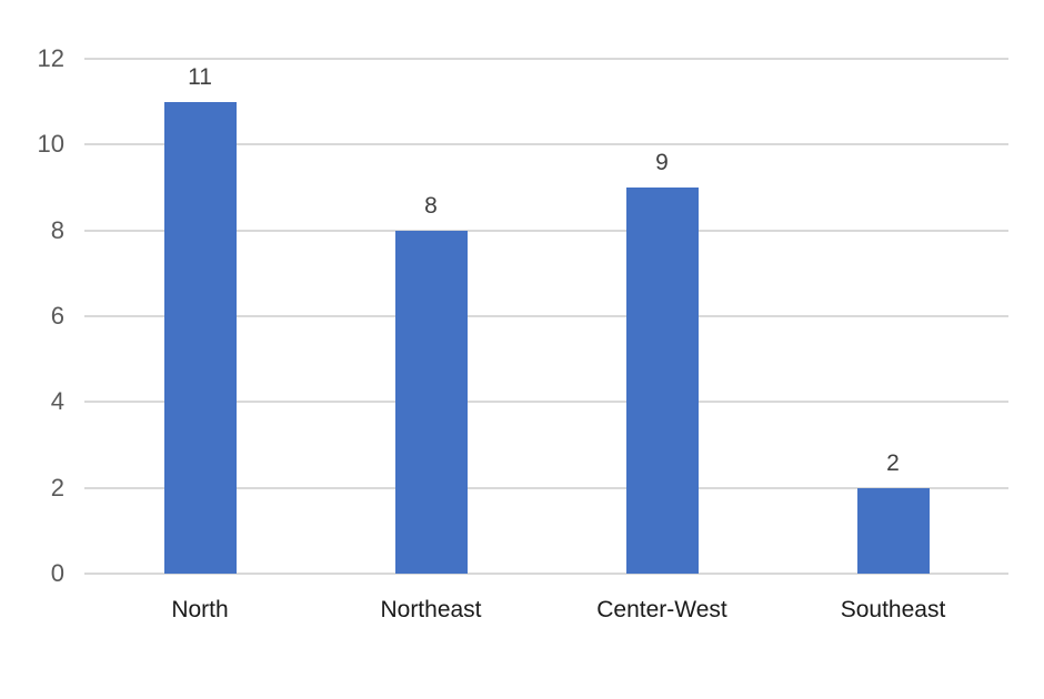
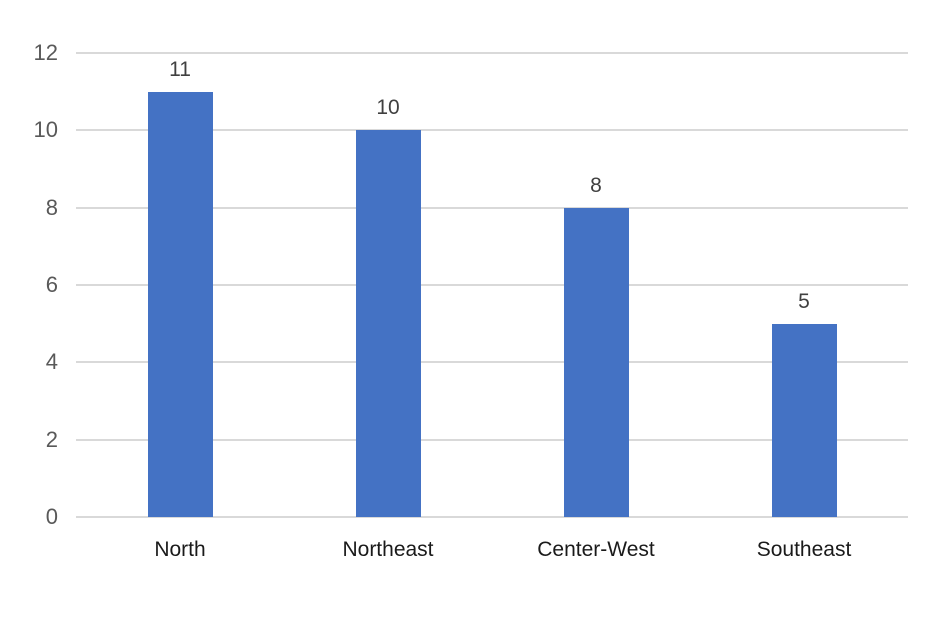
Northeast: 8 -> 10
Center-West: 9 -> 8
Southeast: 2 -> 5
